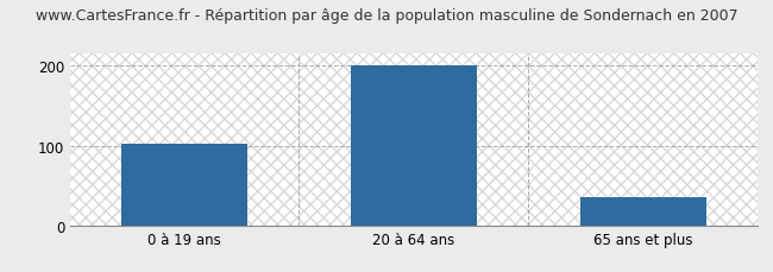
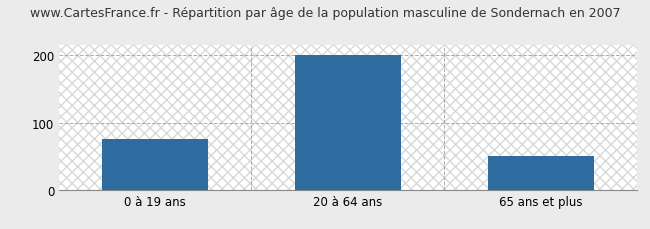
0 à 19 ans: 102 -> 75
65 ans et plus: 36 -> 50
